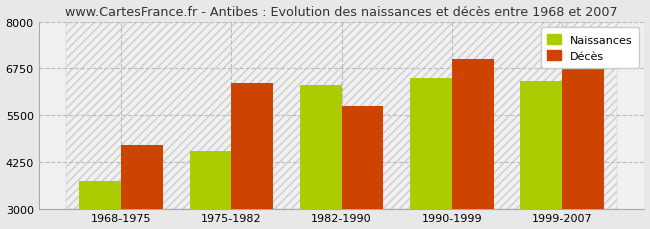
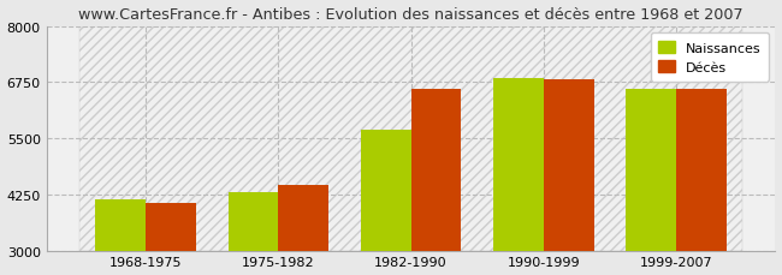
Naissances/1968-1975: 3750 -> 4150
Décès/1968-1975: 4700 -> 4050
Naissances/1975-1982: 4550 -> 4300
Décès/1975-1982: 6350 -> 4450
Naissances/1982-1990: 6300 -> 5700
Décès/1982-1990: 5750 -> 6600
Naissances/1990-1999: 6500 -> 6850
Décès/1990-1999: 7000 -> 6800
Naissances/1999-2007: 6400 -> 6600
Décès/1999-2007: 6800 -> 6600
